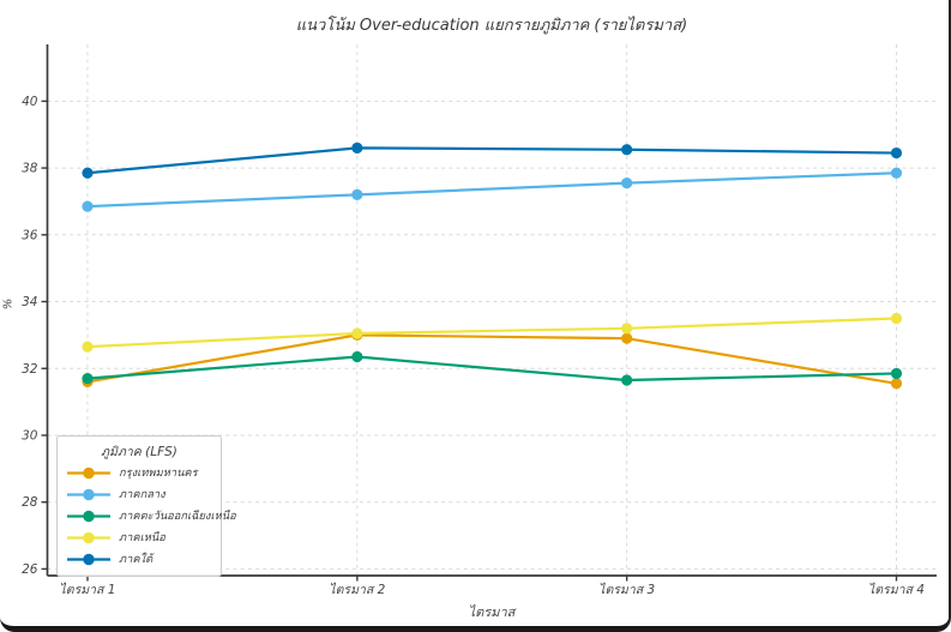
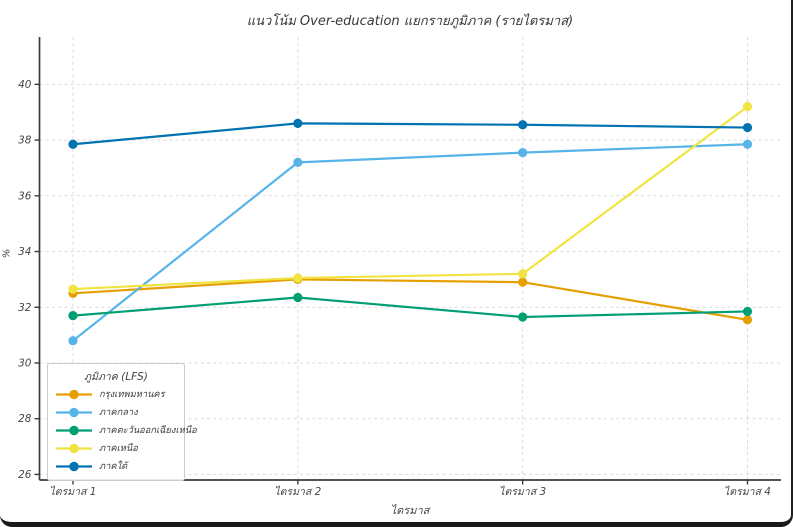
กรุงเทพมหานคร/ไตรมาส 1: 31.6 -> 32.5
ภาคกลาง/ไตรมาส 1: 36.9 -> 30.8
ภาคเหนือ/ไตรมาส 4: 33.5 -> 39.2
